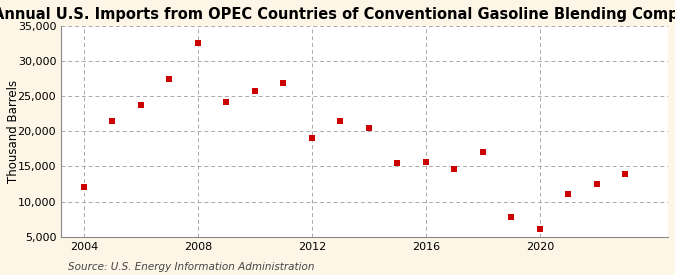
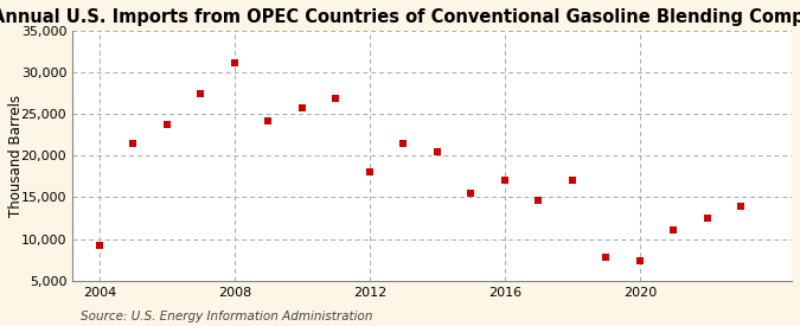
2004: 12,100 -> 9,200
2008: 32,500 -> 31,200
2012: 19,000 -> 18,000
2016: 15,700 -> 17,000
2020: 6,100 -> 7,400
